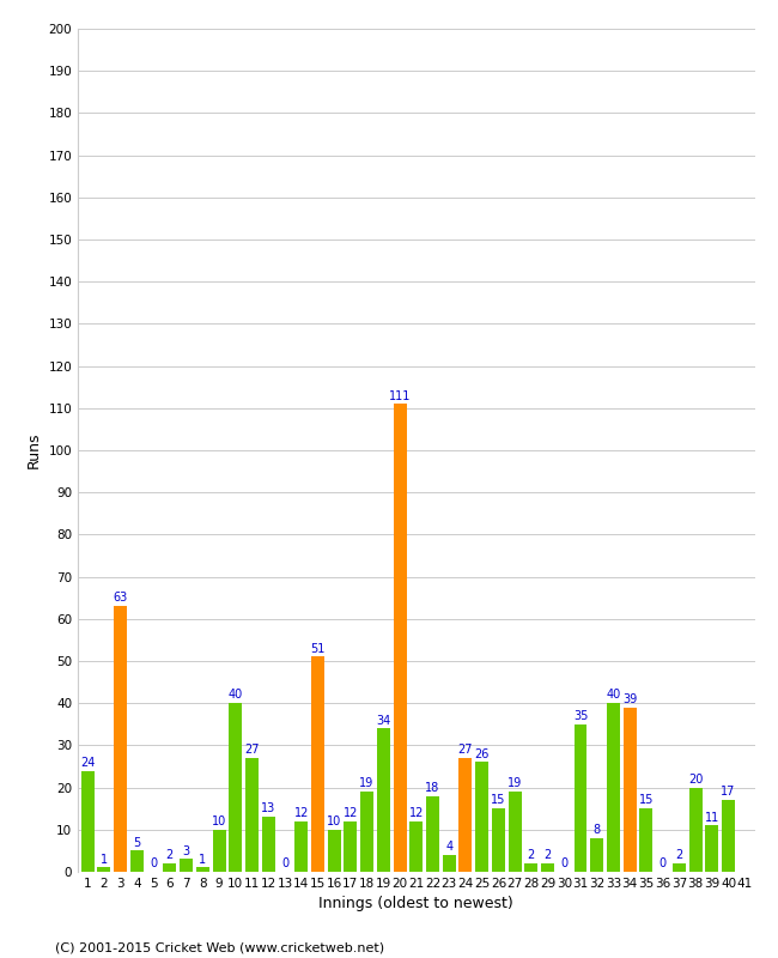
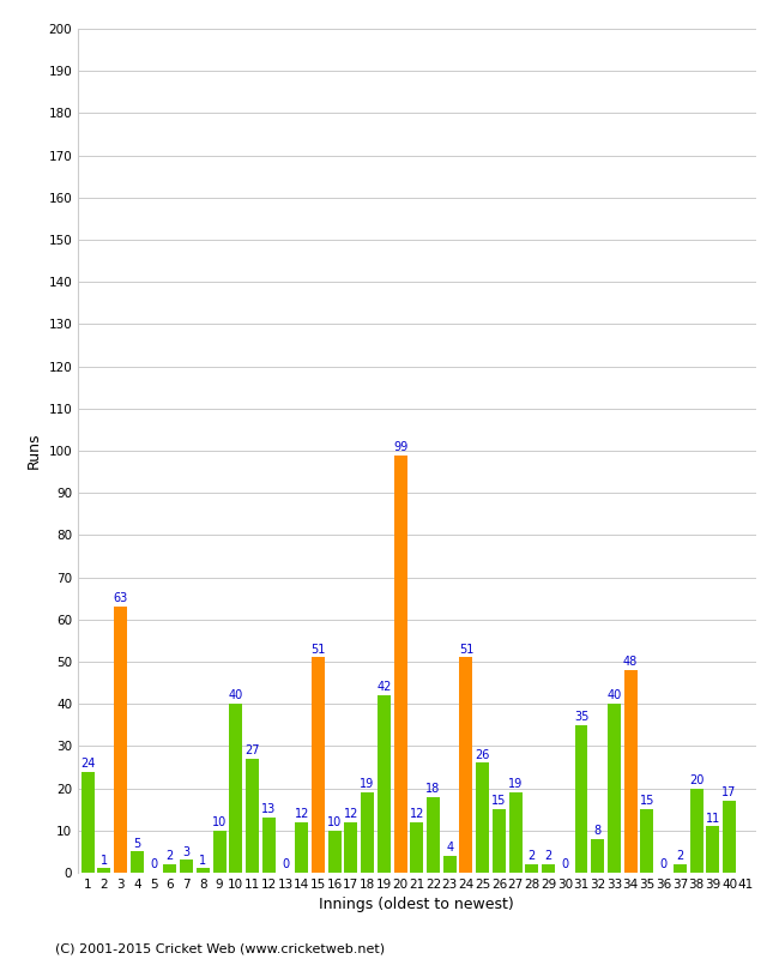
19: 34 -> 42
20: 111 -> 99
24: 27 -> 51
34: 39 -> 48
